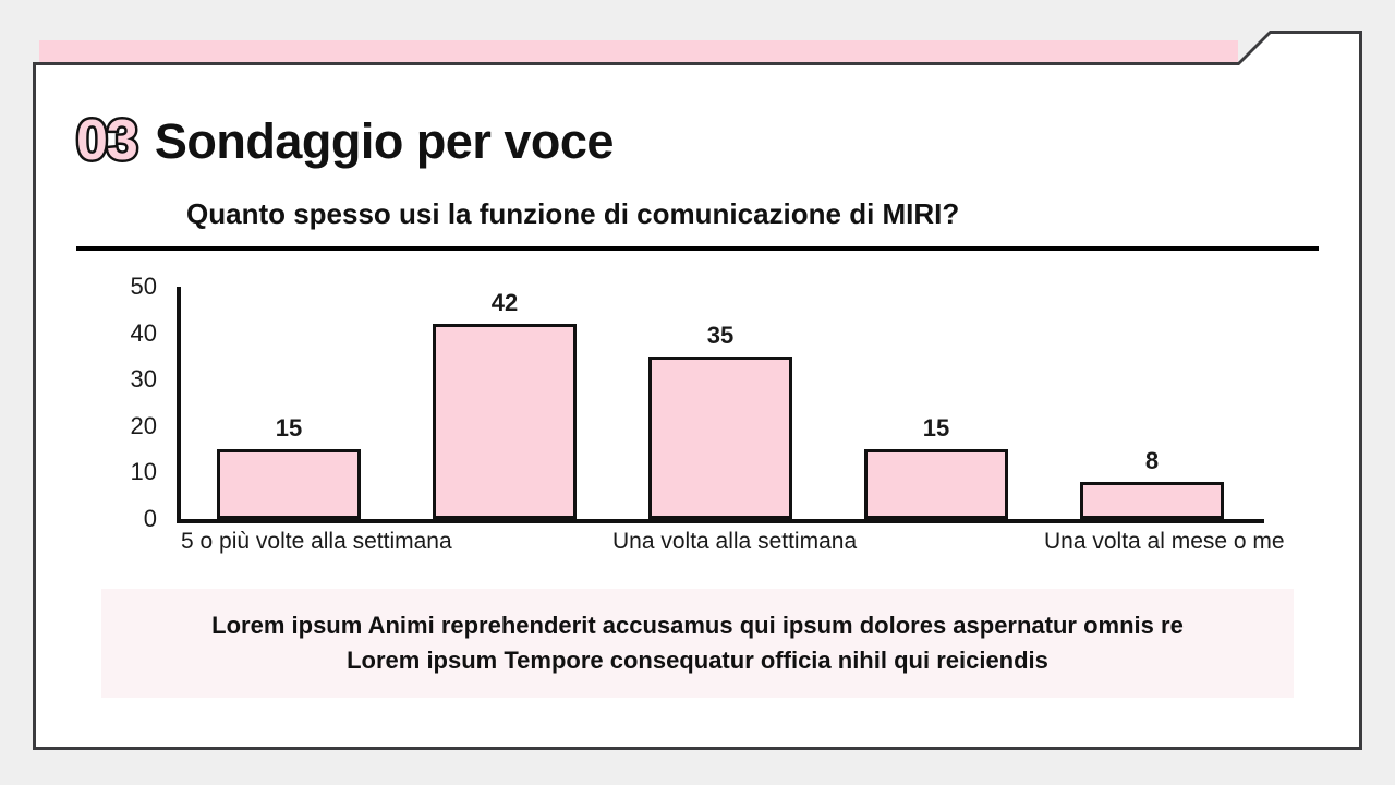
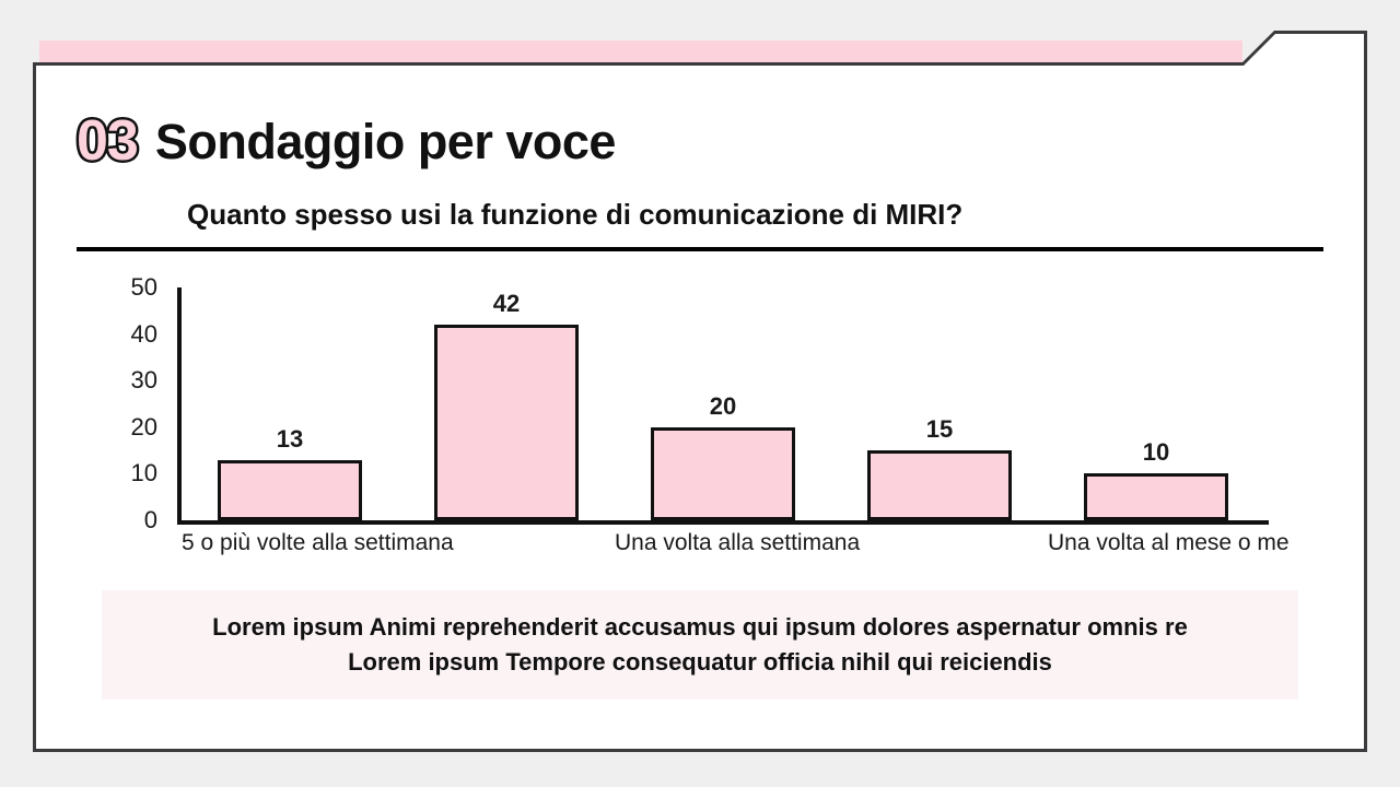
5 o più volte alla settimana: 15 -> 13
Una volta alla settimana: 35 -> 20
Una volta al mese o me: 8 -> 10
